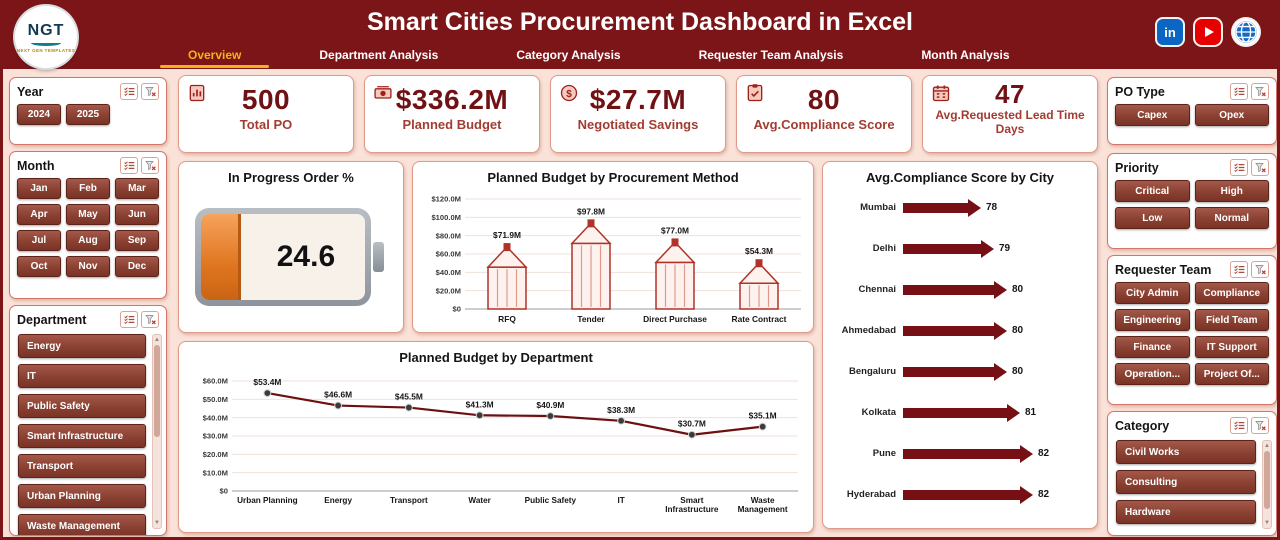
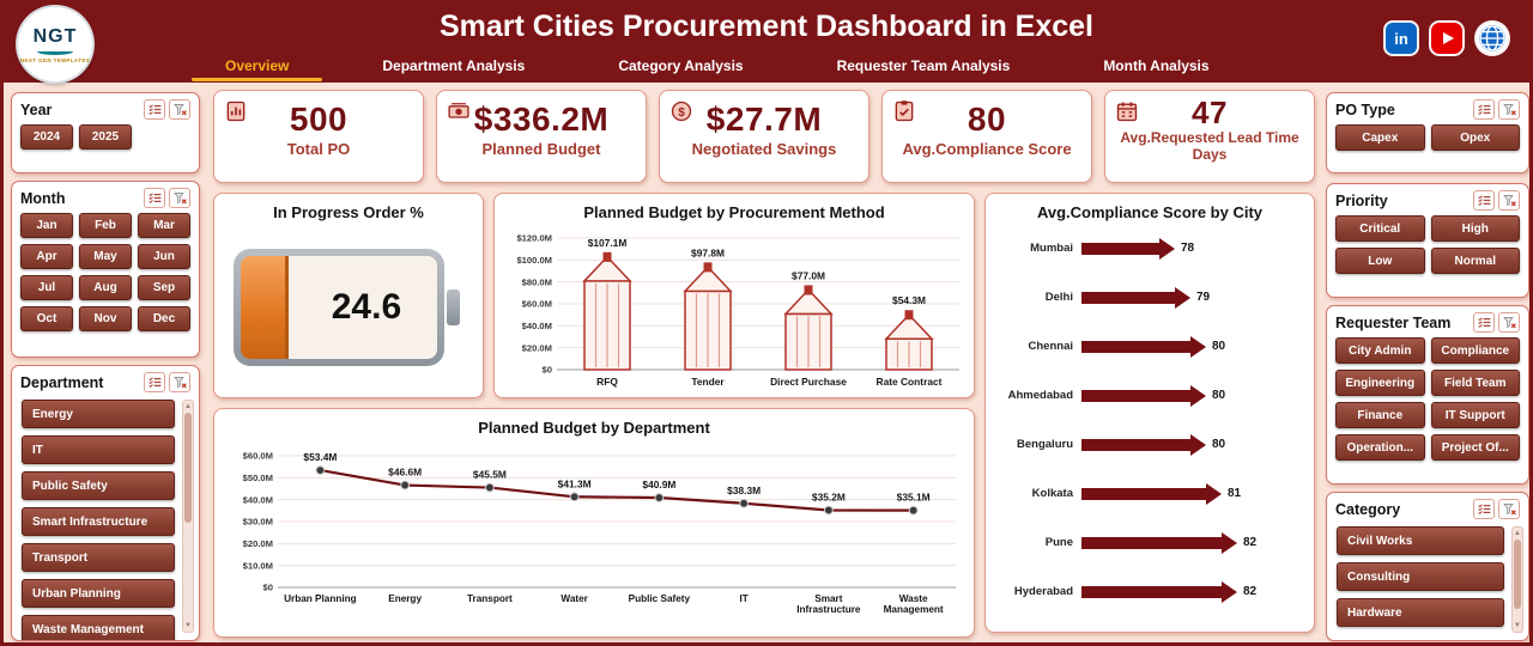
Planned Budget by Procurement Method/RFQ: $71.9M -> $107.1M
Planned Budget by Department/Smart Infrastructure: $30.7M -> $35.2M
